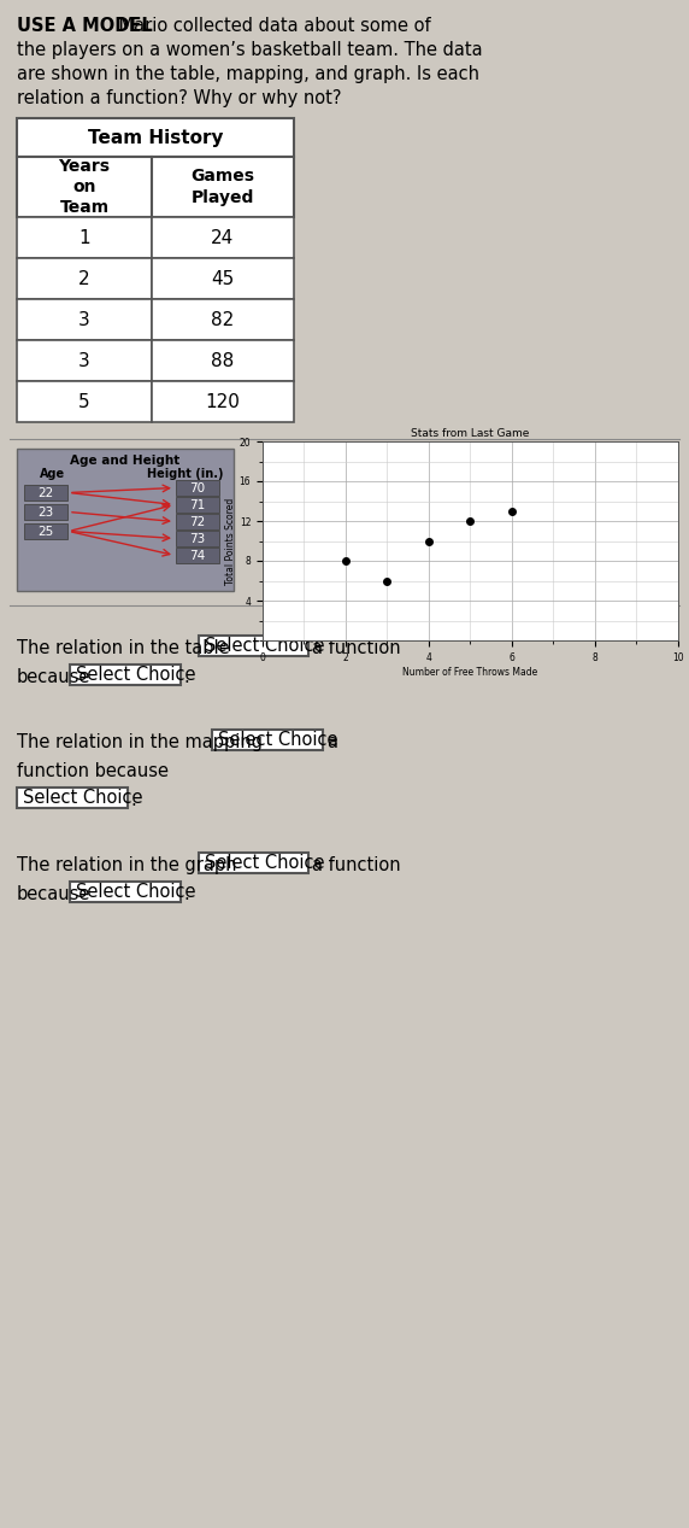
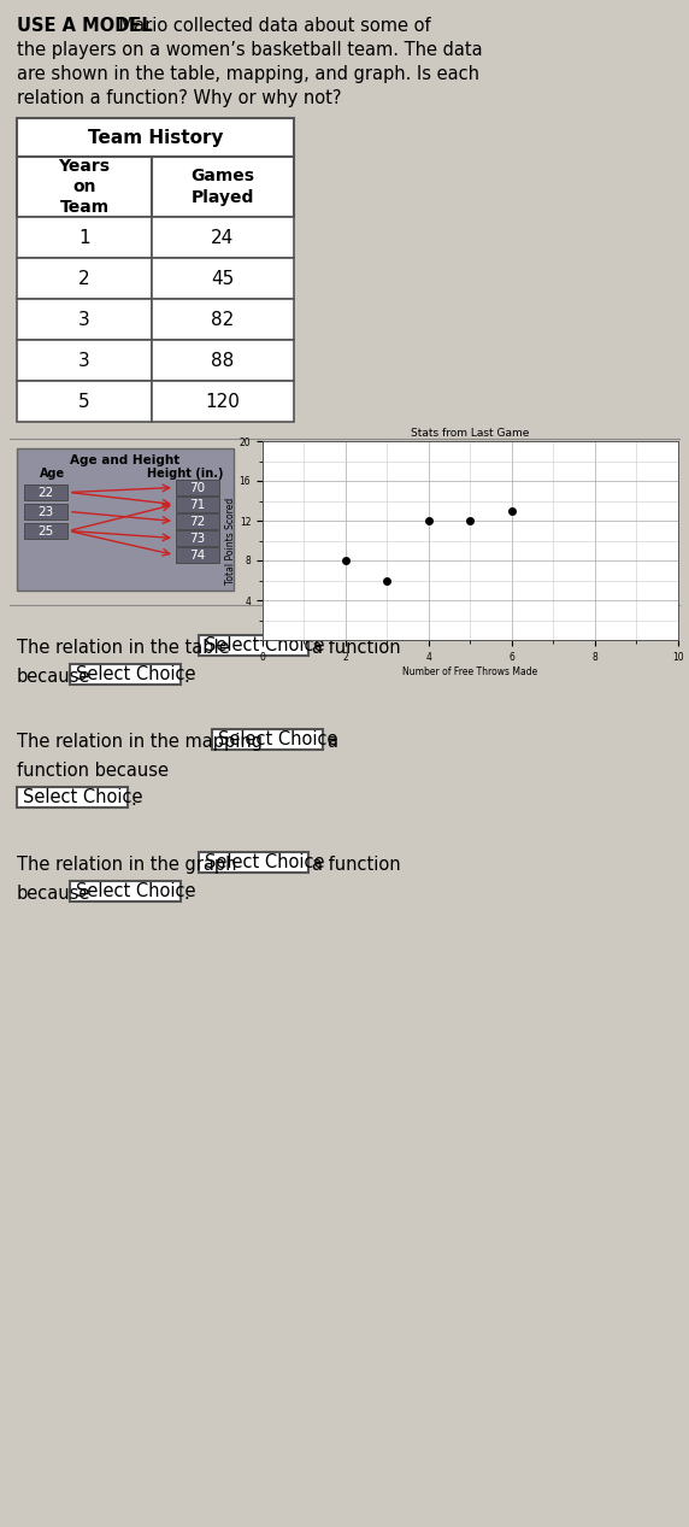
4: 10 -> 12
